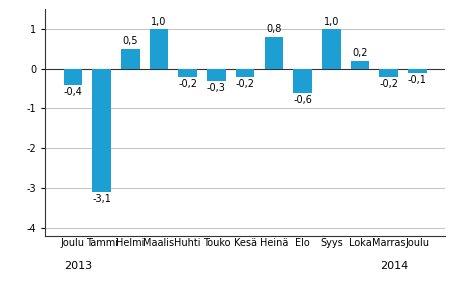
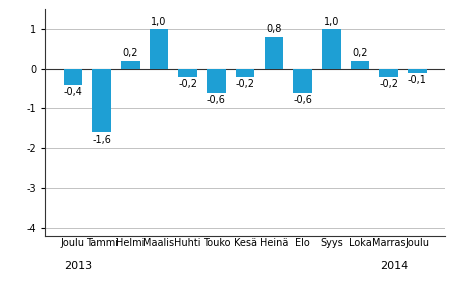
Tammi: -3,1 -> -1,6
Helmi: 0,5 -> 0,2
Touko: -0,3 -> -0,6
